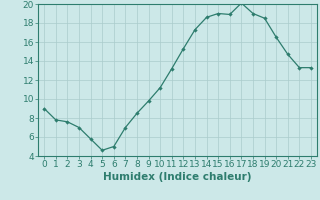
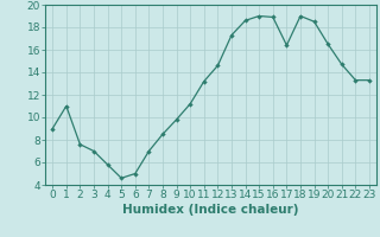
1: 7.8 -> 11.0
12: 15.3 -> 14.6
17: 20.1 -> 16.4
